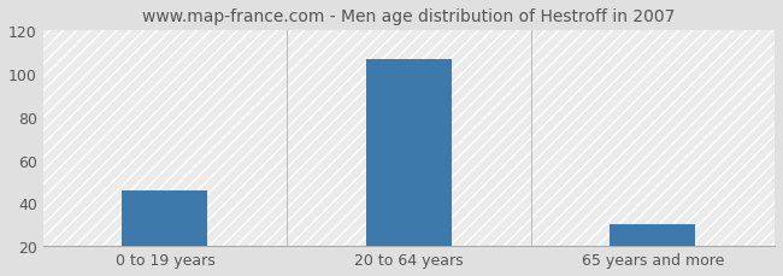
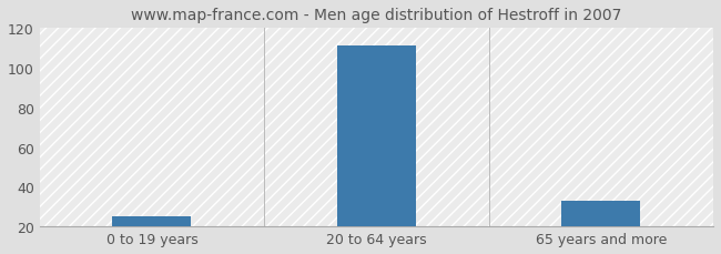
0 to 19 years: 46 -> 25
20 to 64 years: 107 -> 111
65 years and more: 30 -> 33
